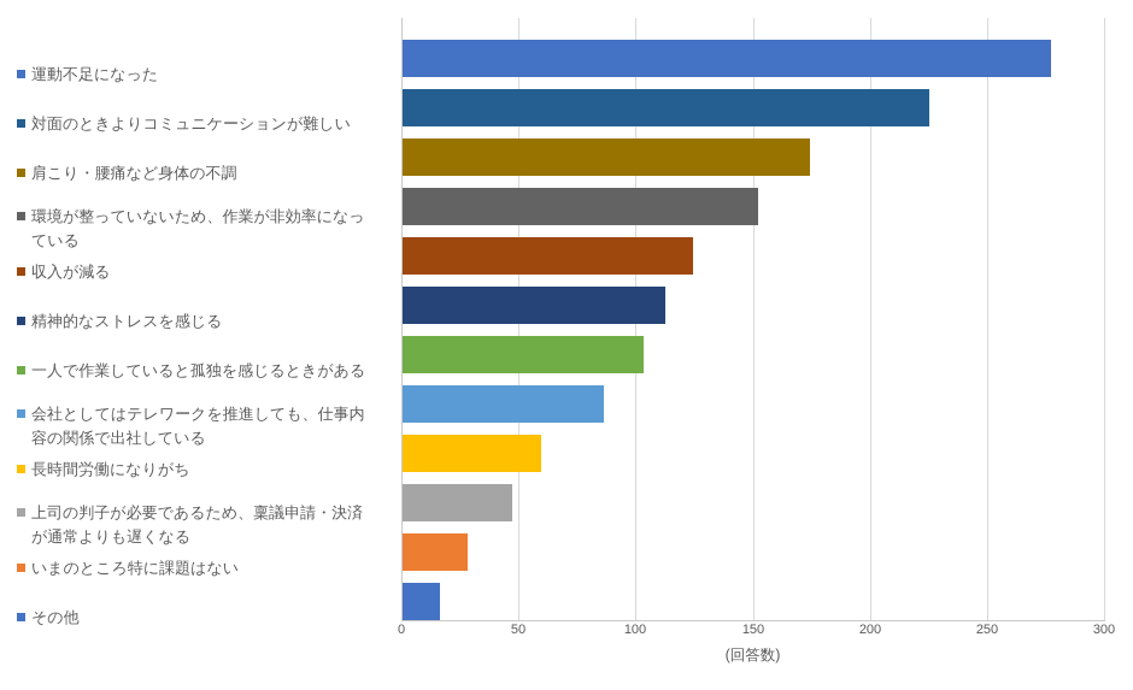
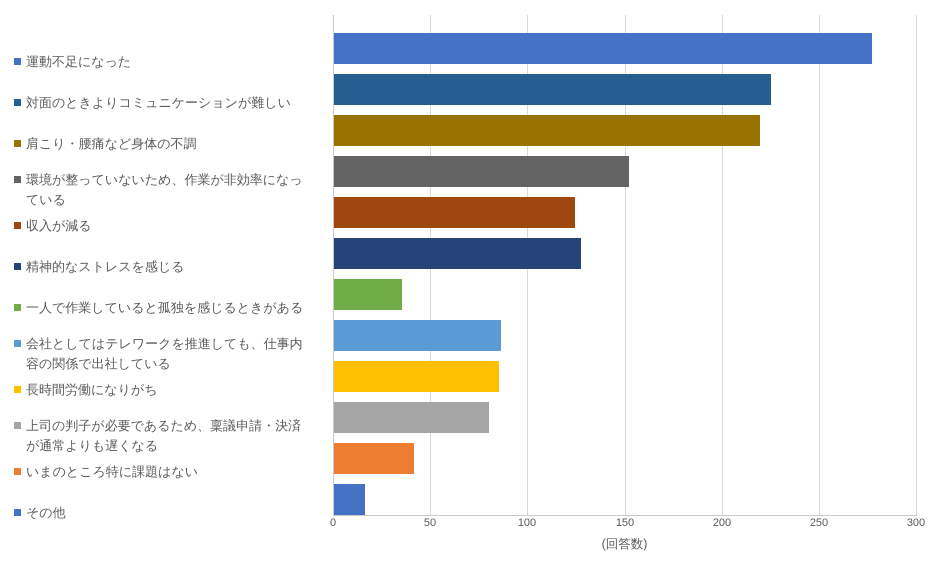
肩こり・腰痛など身体の不調: 174 -> 219
精神的なストレスを感じる: 112 -> 127
一人で作業していると孤独を感じるときがある: 103 -> 35
長時間労働になりがち: 59 -> 85
上司の判子が必要であるため、稟議申請・決済が通常よりも遅くなる: 47 -> 80
いまのところ特に課題はない: 28 -> 41
